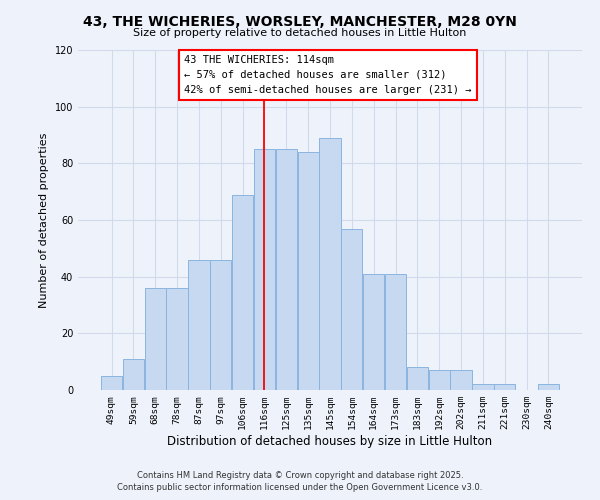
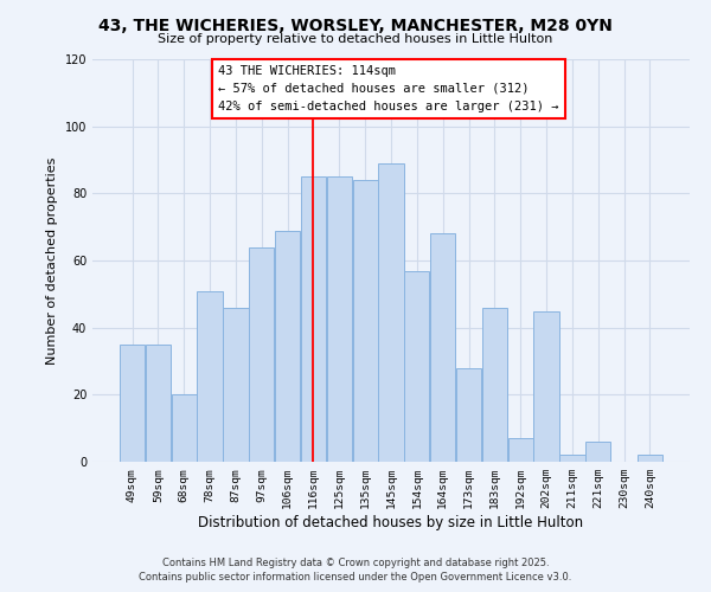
49sqm: 5 -> 35
59sqm: 11 -> 35
68sqm: 36 -> 20
78sqm: 36 -> 51
97sqm: 46 -> 64
164sqm: 41 -> 68
173sqm: 41 -> 28
183sqm: 8 -> 46
202sqm: 7 -> 45
221sqm: 2 -> 6
